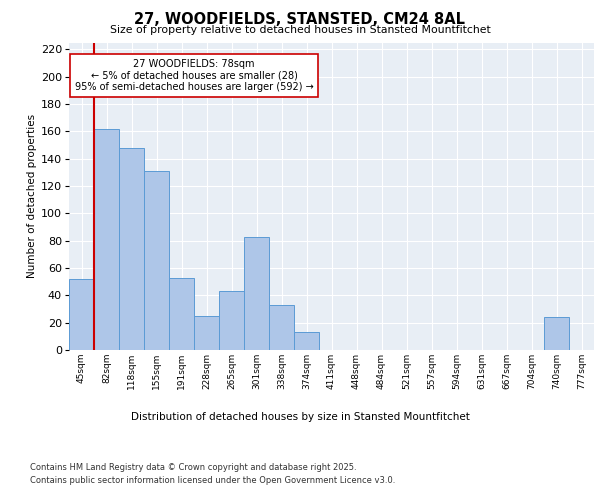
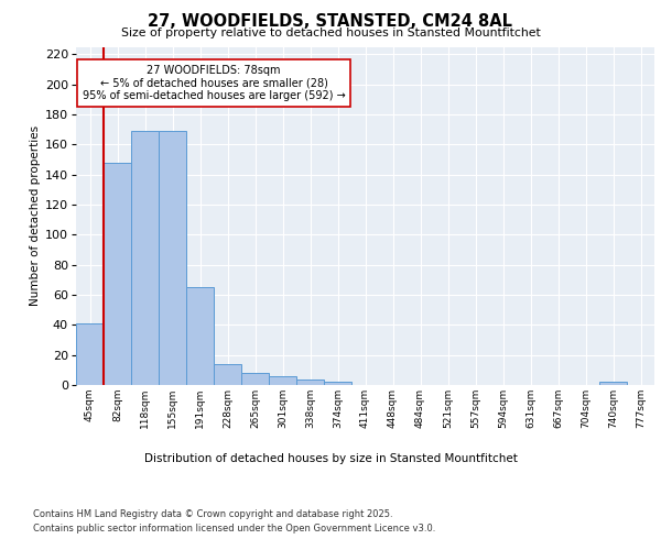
45sqm: 52 -> 41
82sqm: 162 -> 148
118sqm: 148 -> 169
155sqm: 131 -> 169
191sqm: 53 -> 65
228sqm: 25 -> 14
265sqm: 43 -> 8
301sqm: 83 -> 6
338sqm: 33 -> 4
374sqm: 13 -> 2
740sqm: 24 -> 2
